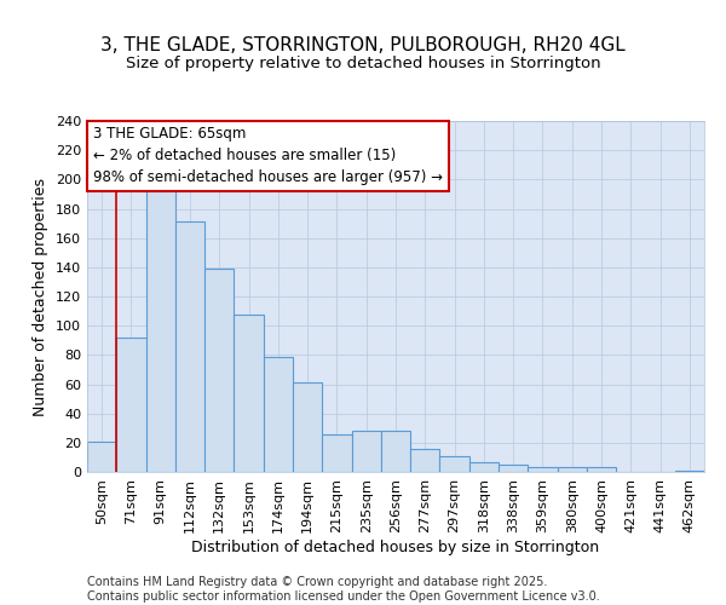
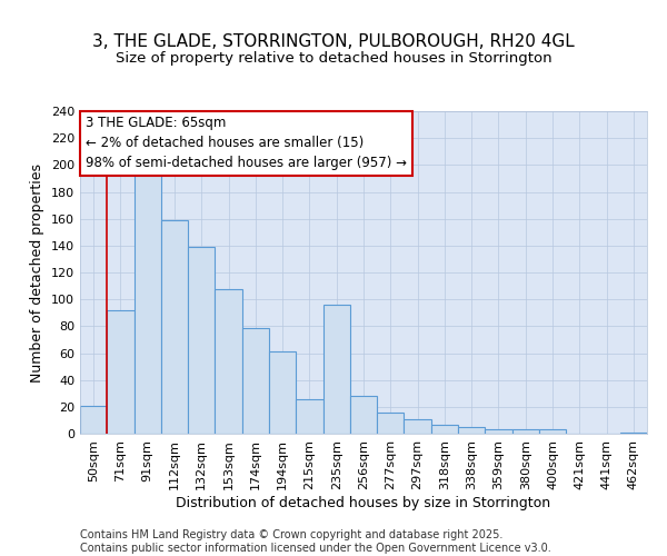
112sqm: 171 -> 159
235sqm: 28 -> 96
